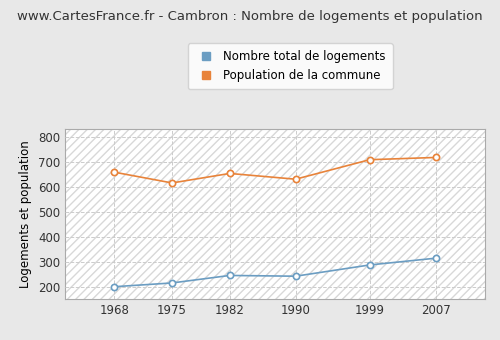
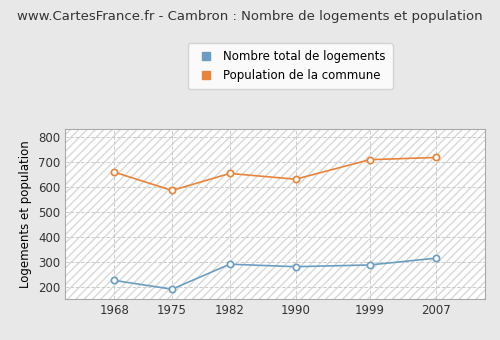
Nombre total de logements/1968: 200 -> 225
Nombre total de logements/1975: 215 -> 190
Population de la commune/1975: 615 -> 585
Nombre total de logements/1982: 245 -> 290
Nombre total de logements/1990: 242 -> 280
